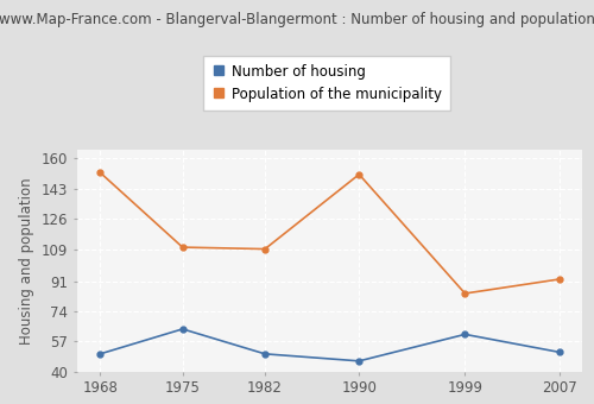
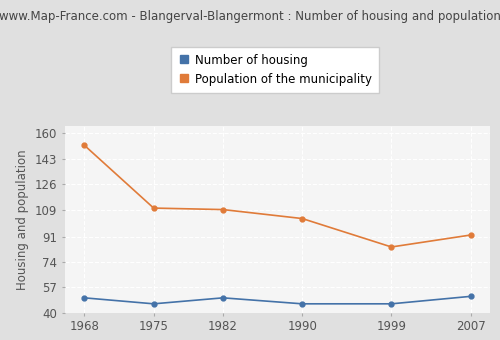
Number of housing/1975: 64 -> 46
Population of the municipality/1990: 151 -> 103
Number of housing/1999: 61 -> 46
